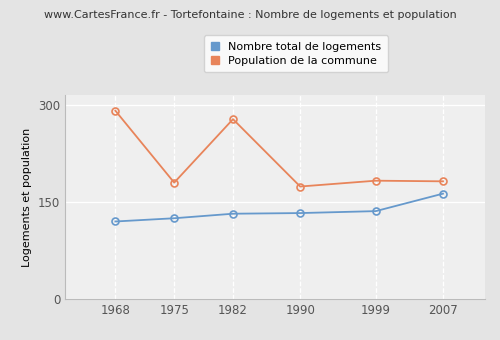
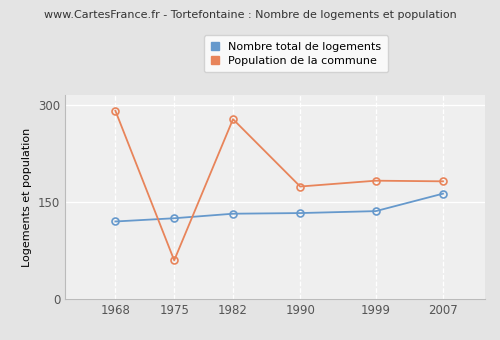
Population de la commune/1975: 180 -> 60
